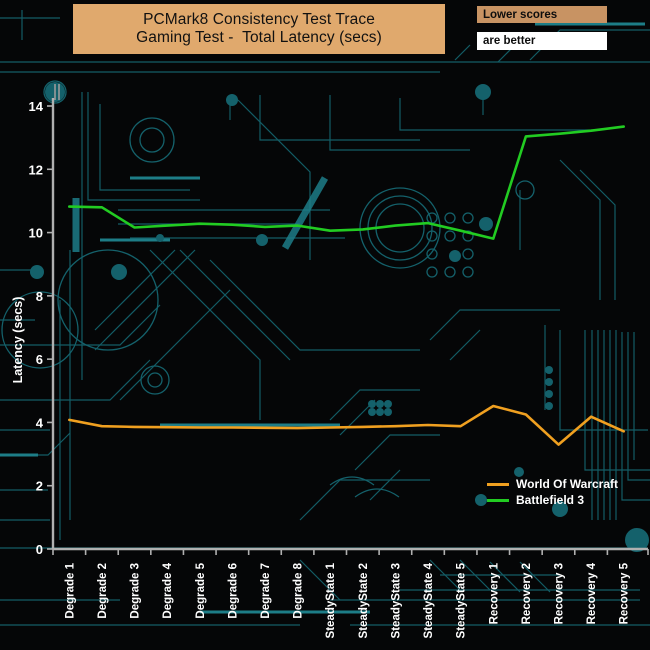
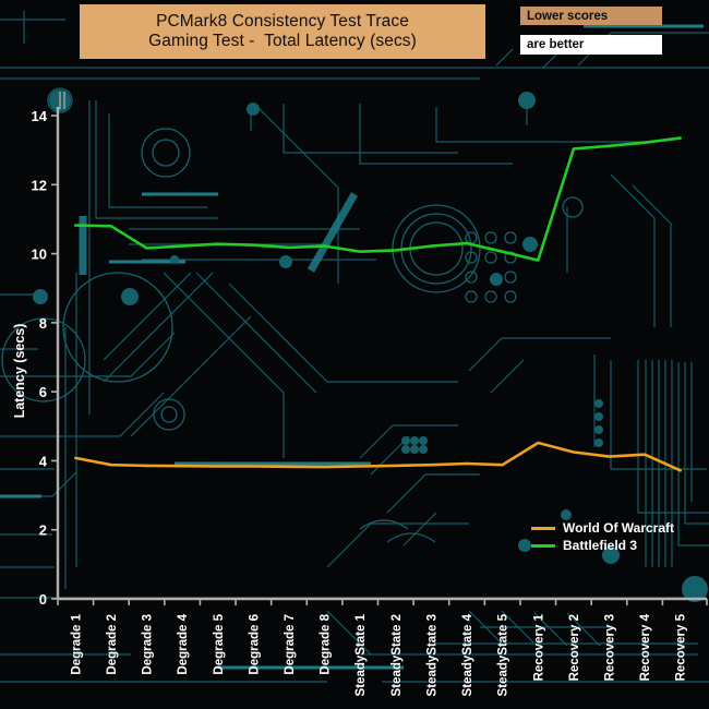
World Of Warcraft/Recovery 3: 3.3 -> 4.1
